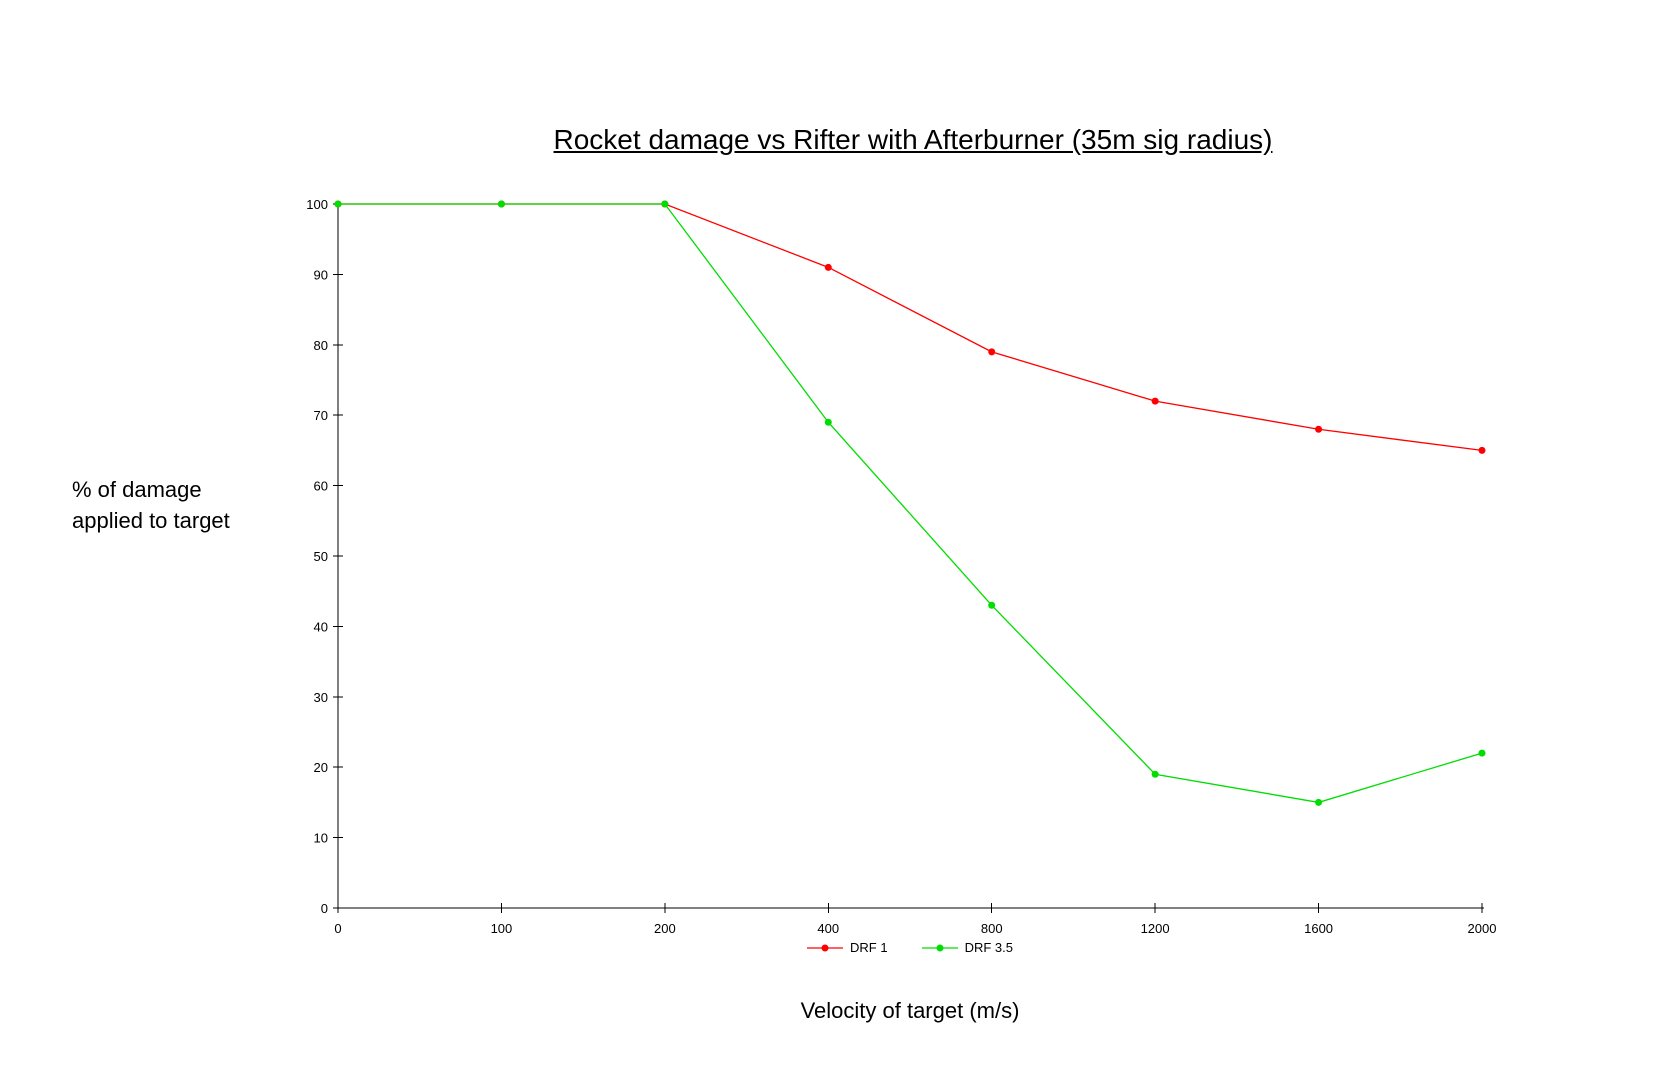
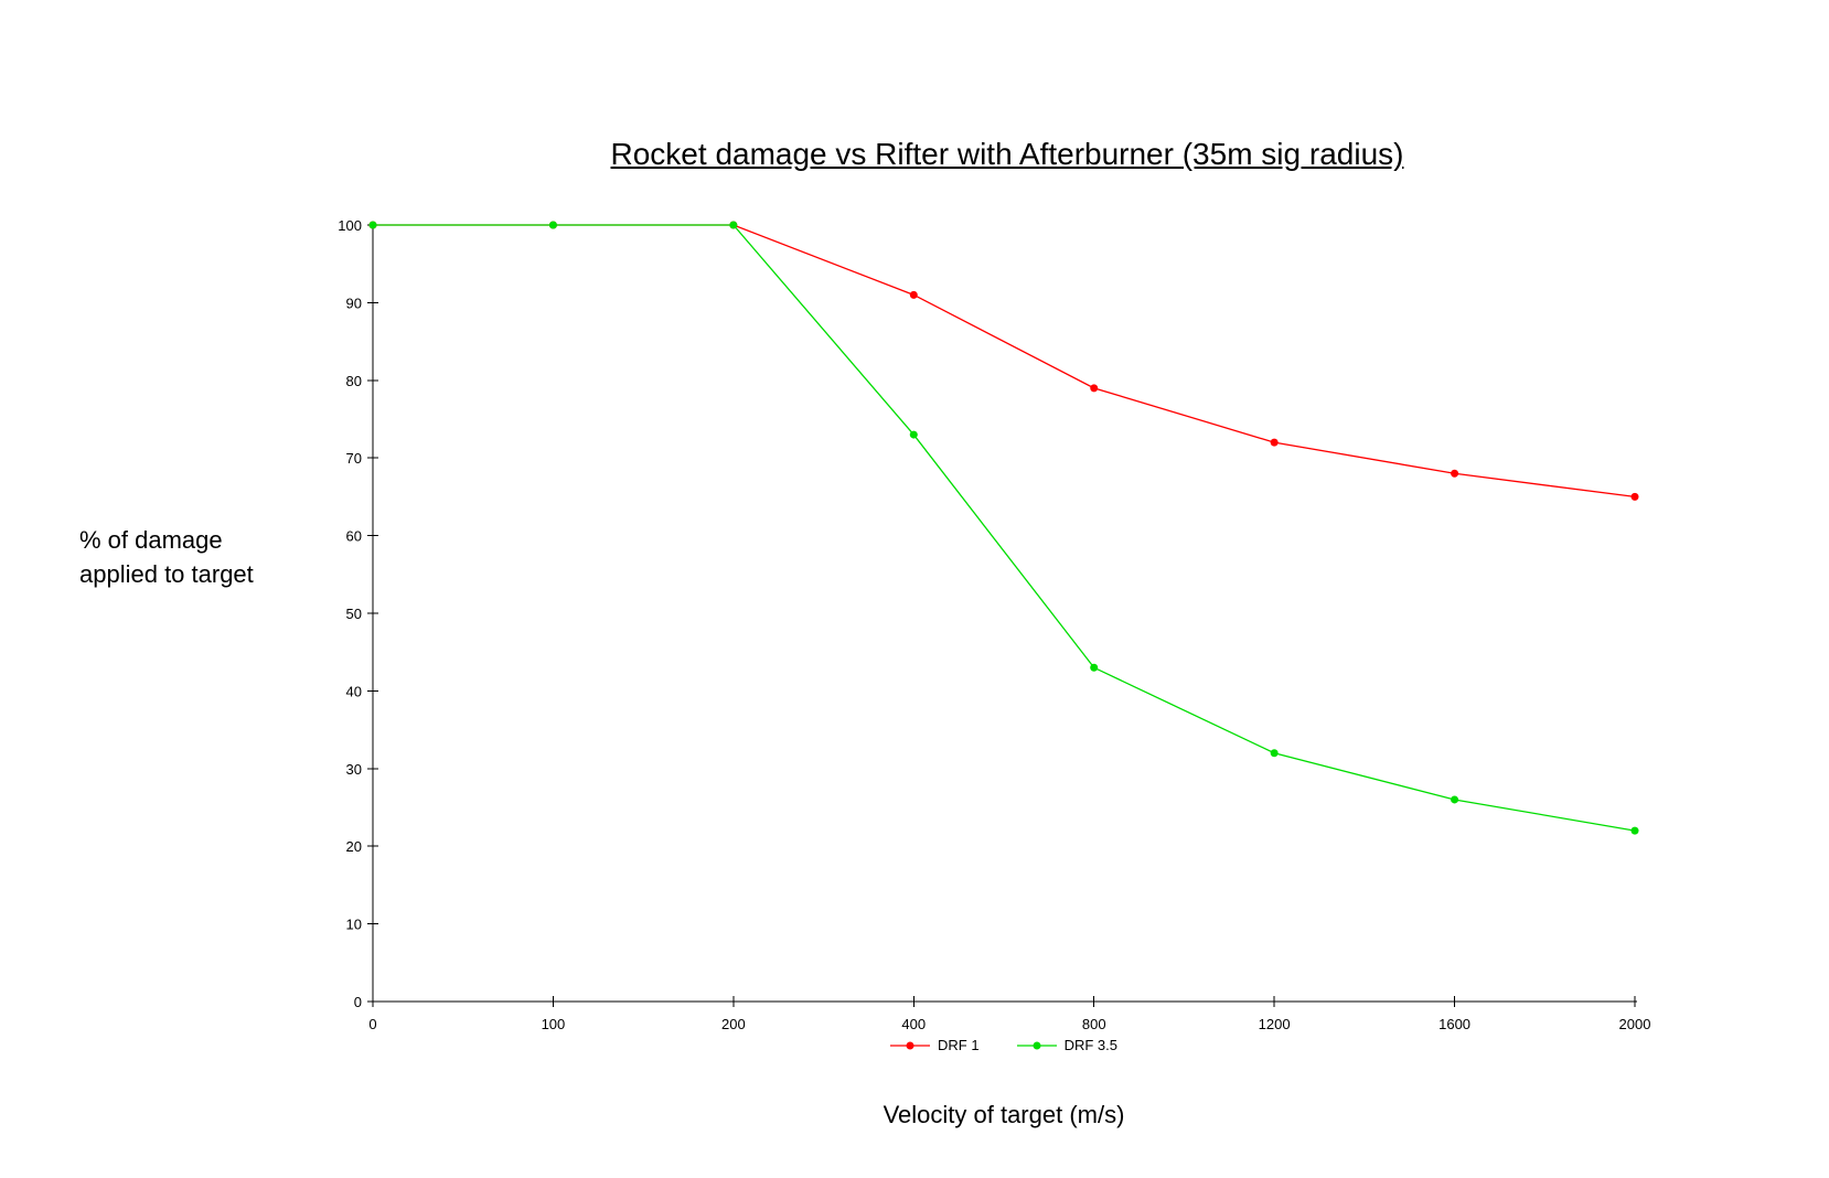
DRF 3.5/400: 69 -> 73
DRF 3.5/1200: 19 -> 32
DRF 3.5/1600: 15 -> 26
